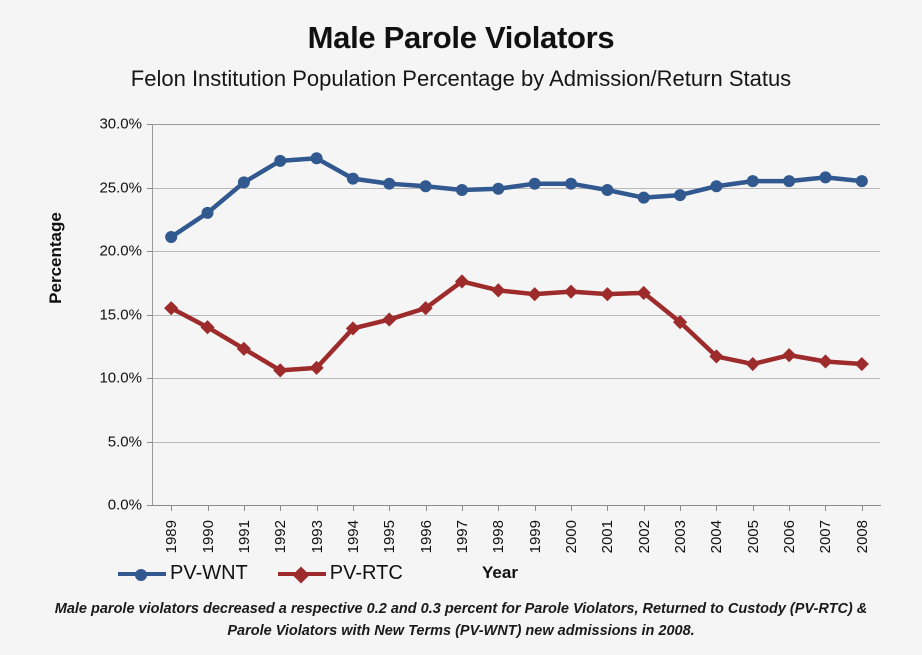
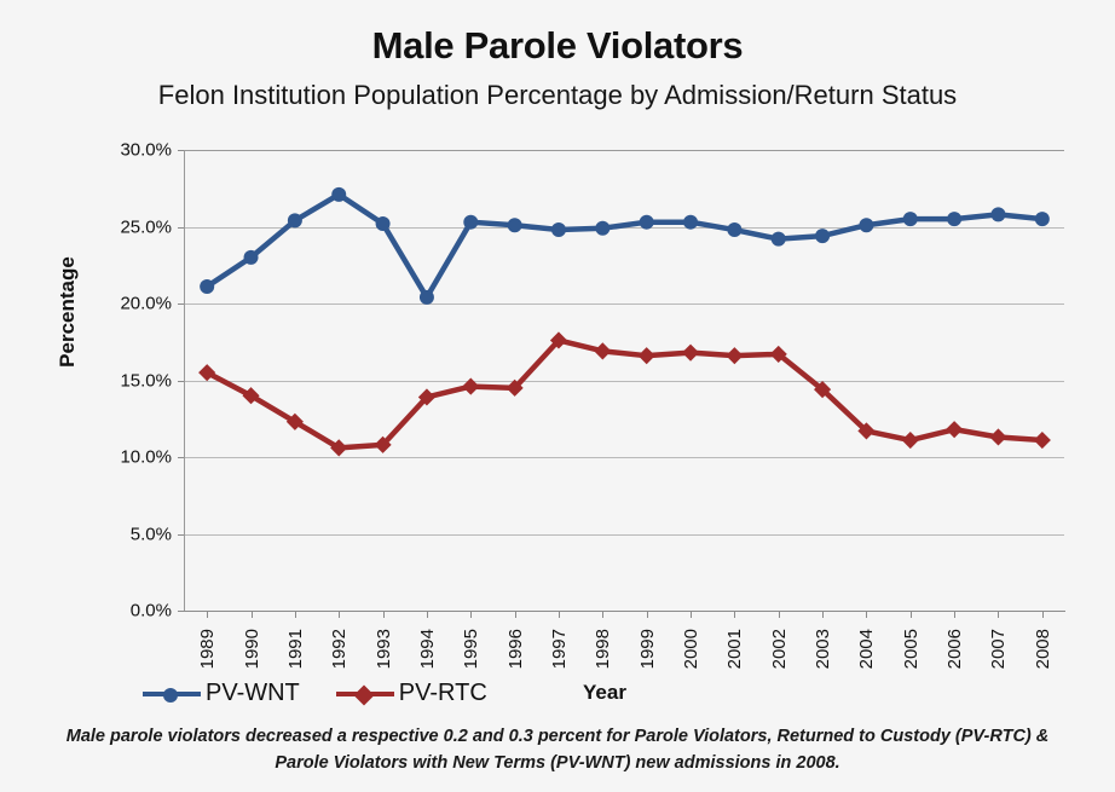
PV-WNT/1993: 27.3% -> 25.2%
PV-WNT/1994: 25.7% -> 20.4%
PV-RTC/1996: 15.5% -> 14.5%
